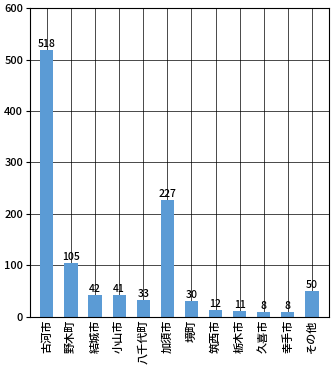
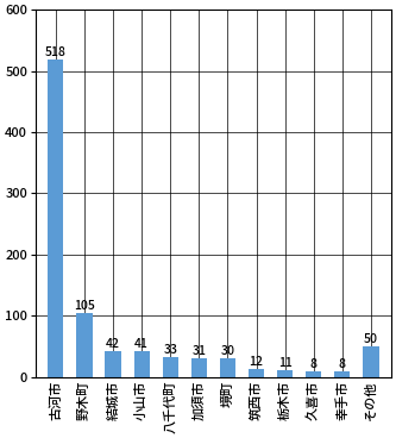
加須市: 227 -> 31
